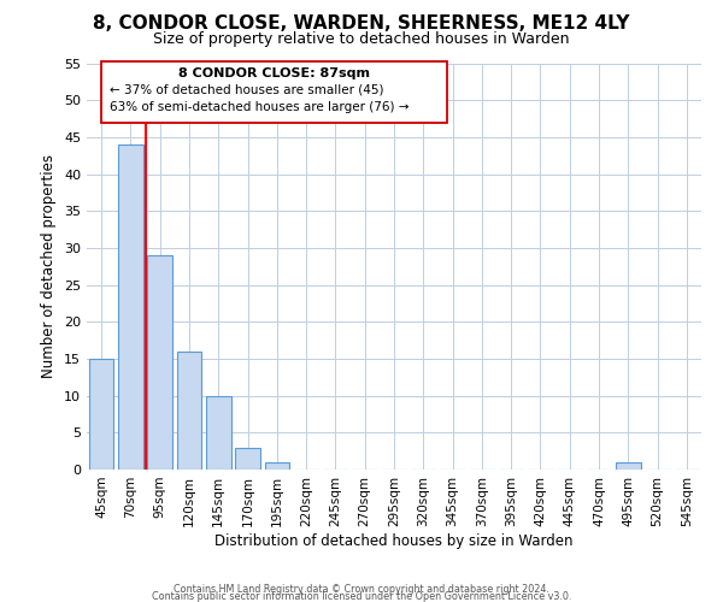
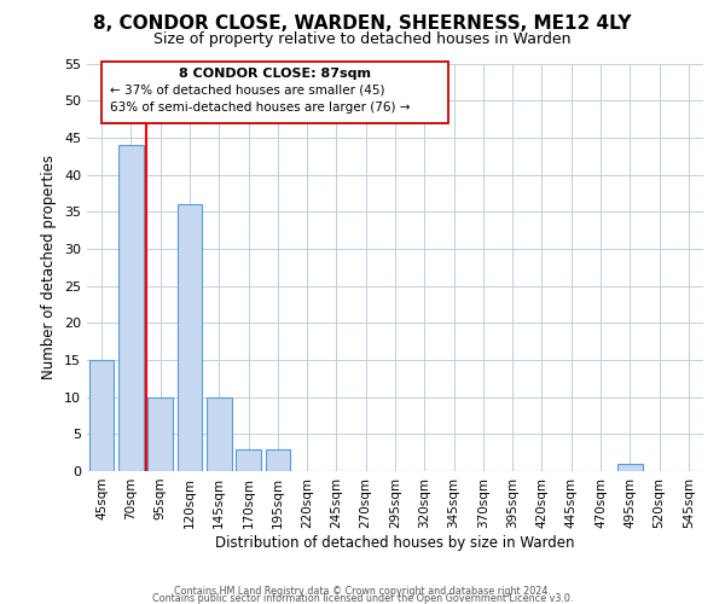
95sqm: 29 -> 10
120sqm: 16 -> 36
195sqm: 1 -> 3
